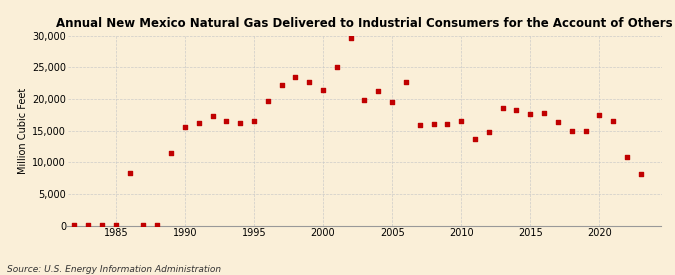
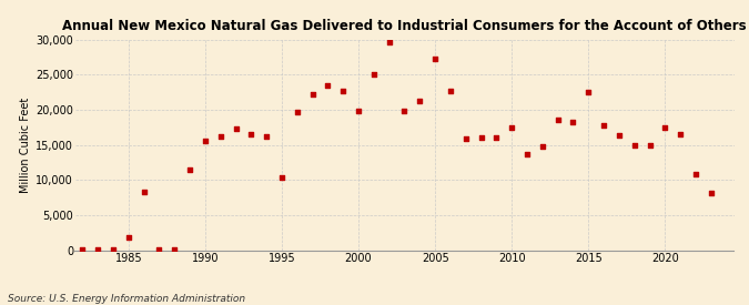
1985: 100 -> 1,800
1995: 16,500 -> 10,400
2000: 21,500 -> 19,800
2005: 19,600 -> 27,200
2010: 16,500 -> 17,400
2015: 17,600 -> 22,600
